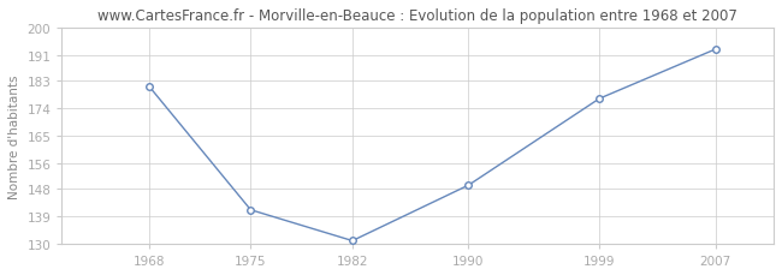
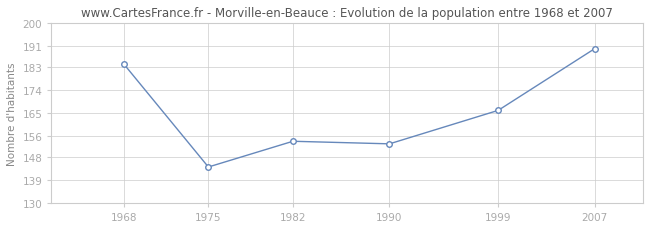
1968: 181 -> 184
1975: 141 -> 144
1982: 131 -> 154
1990: 149 -> 153
1999: 177 -> 166
2007: 193 -> 190
